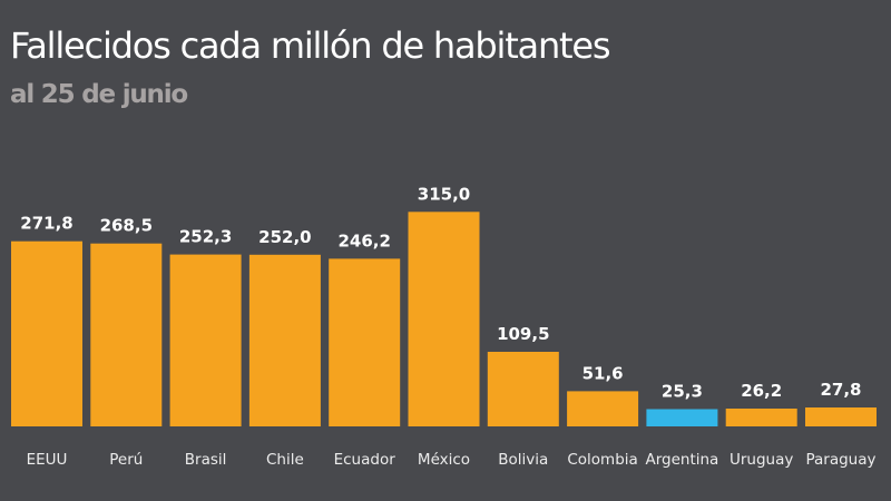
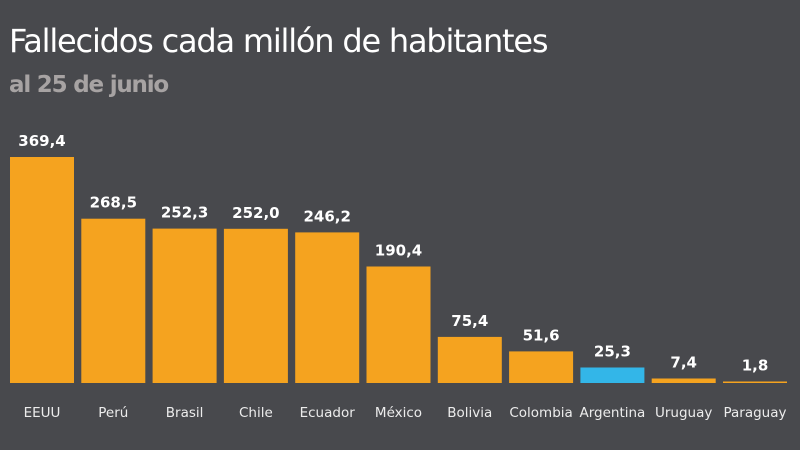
EEUU: 271,8 -> 369,4
México: 315,0 -> 190,4
Bolivia: 109,5 -> 75,4
Uruguay: 26,2 -> 7,4
Paraguay: 27,8 -> 1,8
